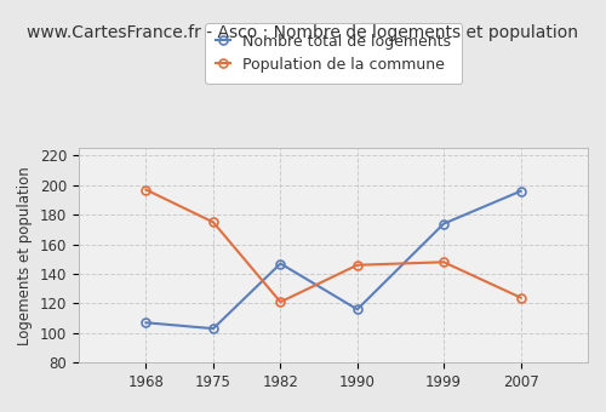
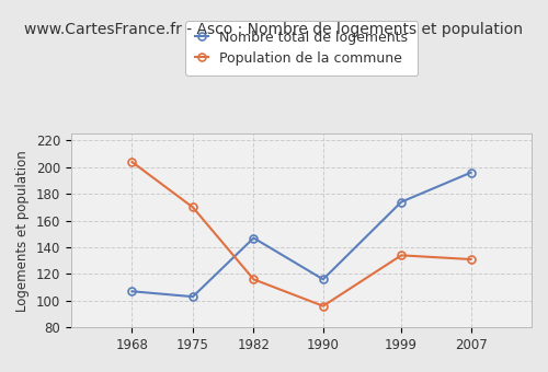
Population de la commune/1968: 197 -> 204
Population de la commune/1975: 175 -> 170
Population de la commune/1982: 121 -> 116
Population de la commune/1990: 146 -> 96
Population de la commune/1999: 148 -> 134
Population de la commune/2007: 124 -> 131
